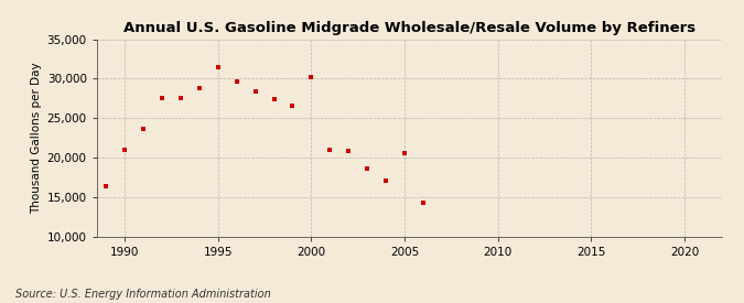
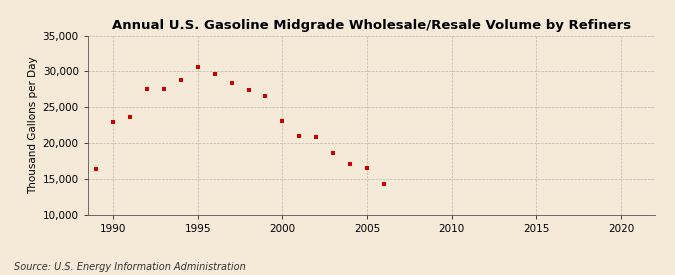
1990: 21,000 -> 23,000
1995: 31,400 -> 30,600
2000: 30,200 -> 23,100
2005: 20,600 -> 16,500
